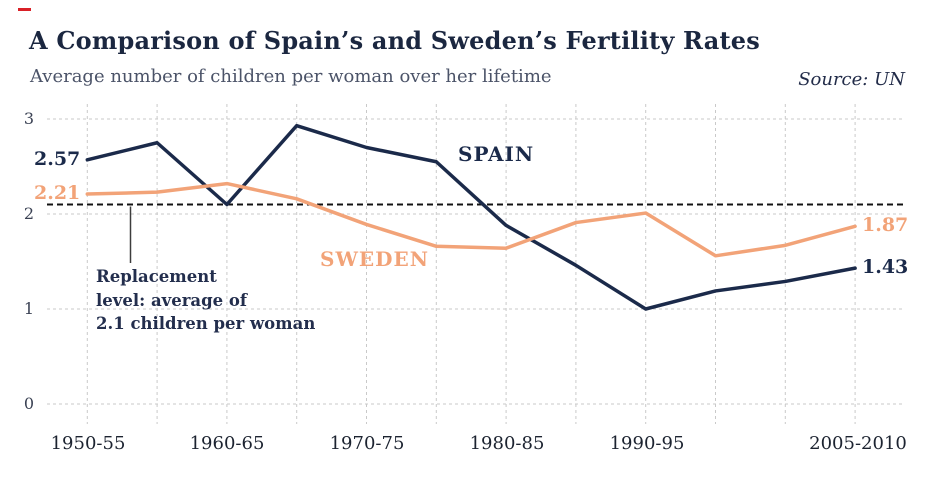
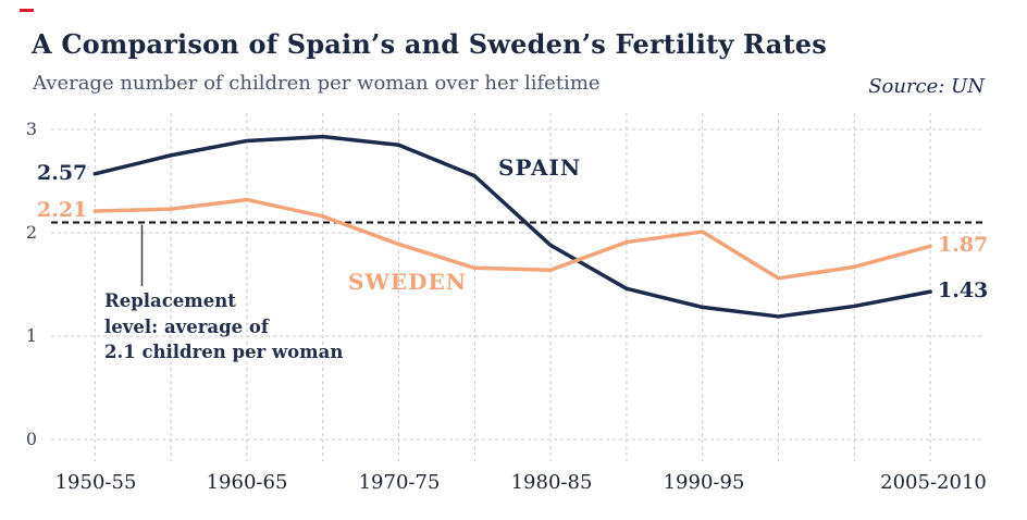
SPAIN/1960-65: 2.1 -> 2.9
SPAIN/1970-75: 2.7 -> 2.9
SPAIN/1990-95: 1.0 -> 1.3
